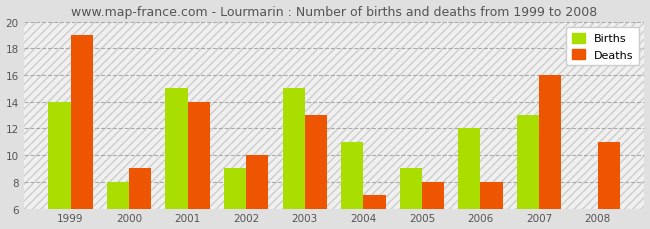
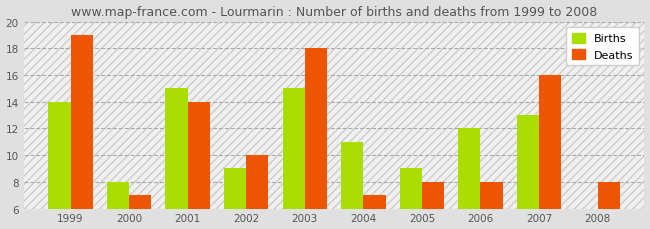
Deaths/2000: 9 -> 7
Deaths/2003: 13 -> 18
Deaths/2008: 11 -> 8
